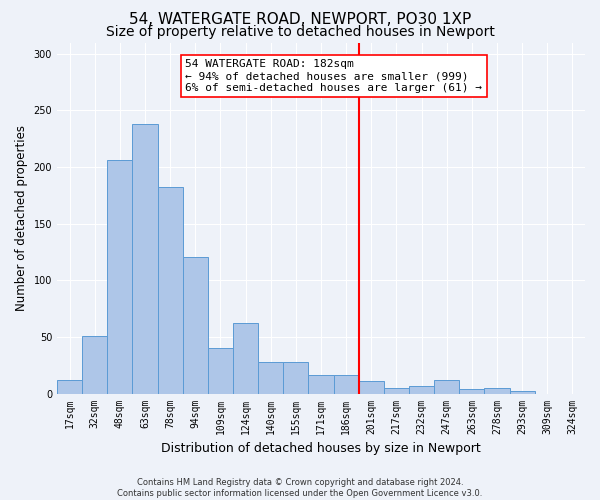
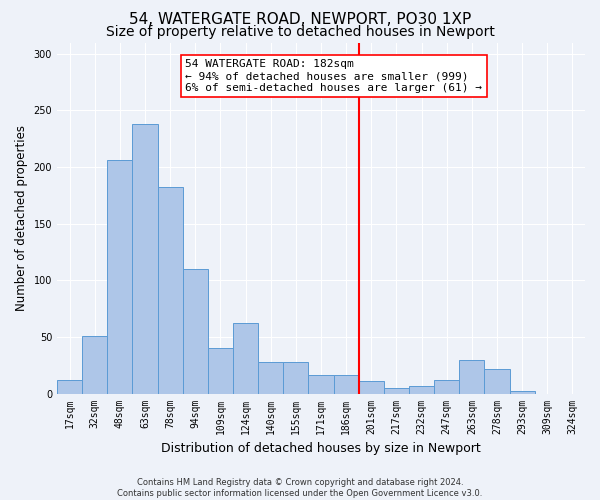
94sqm: 121 -> 110
263sqm: 4 -> 30
278sqm: 5 -> 22
